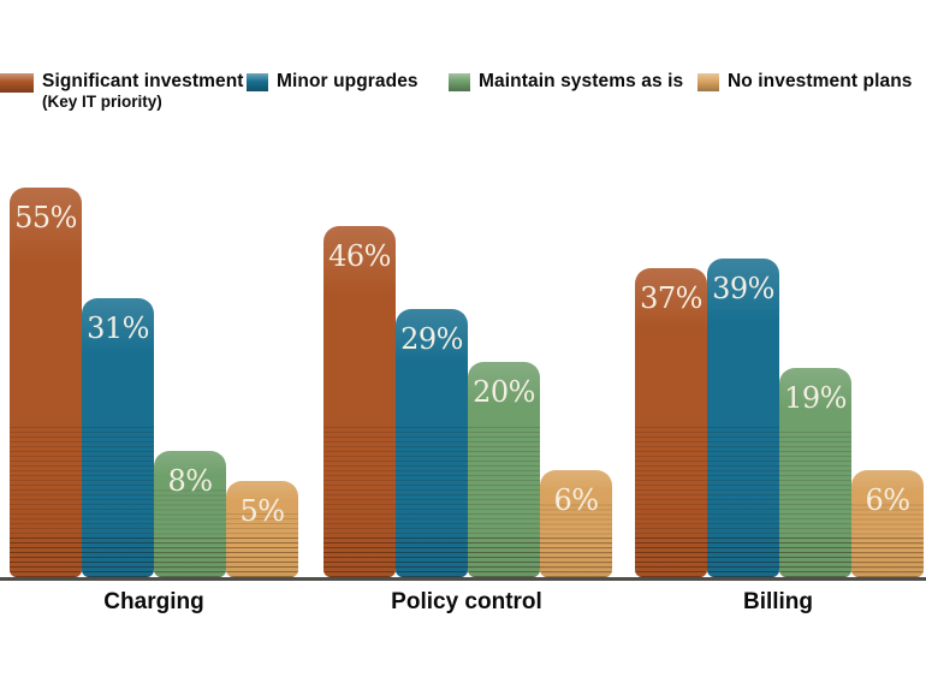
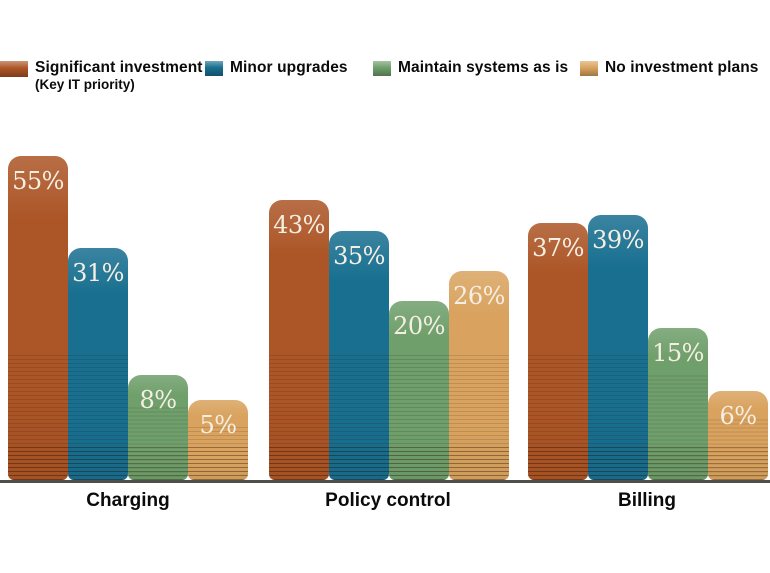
Significant investment (Key IT priority)/Policy control: 46% -> 43%
Minor upgrades/Policy control: 29% -> 35%
No investment plans/Policy control: 6% -> 26%
Maintain systems as is/Billing: 19% -> 15%
